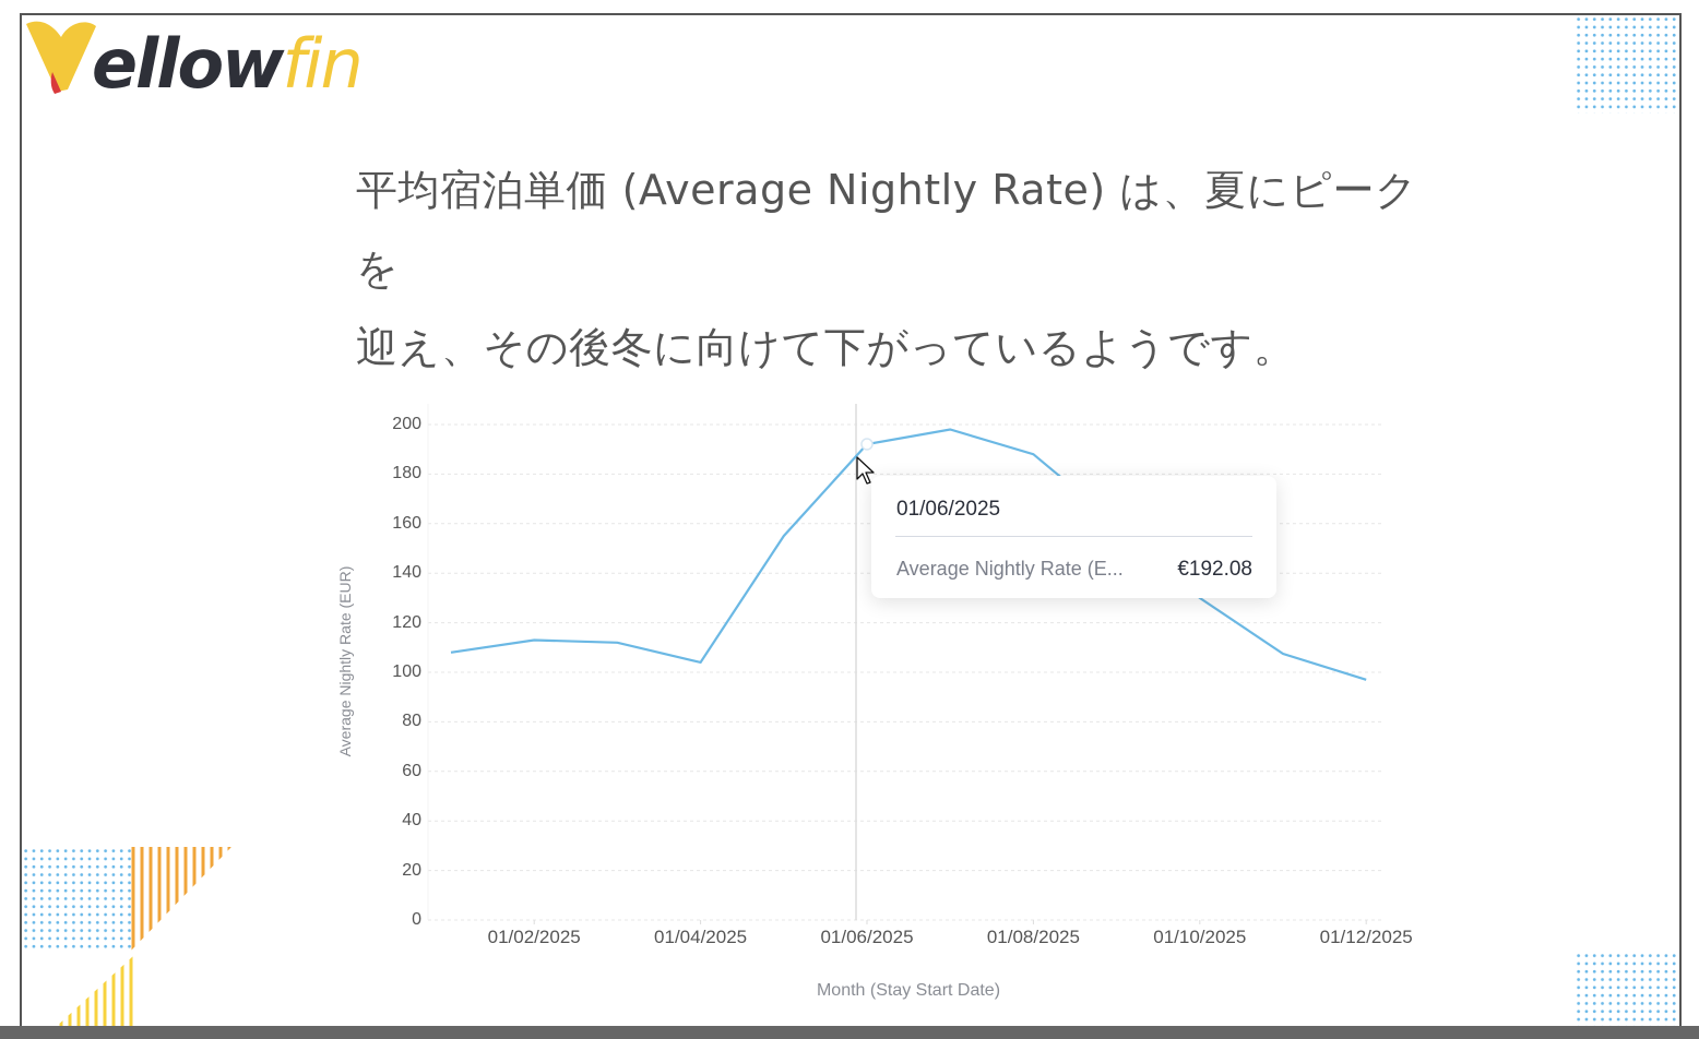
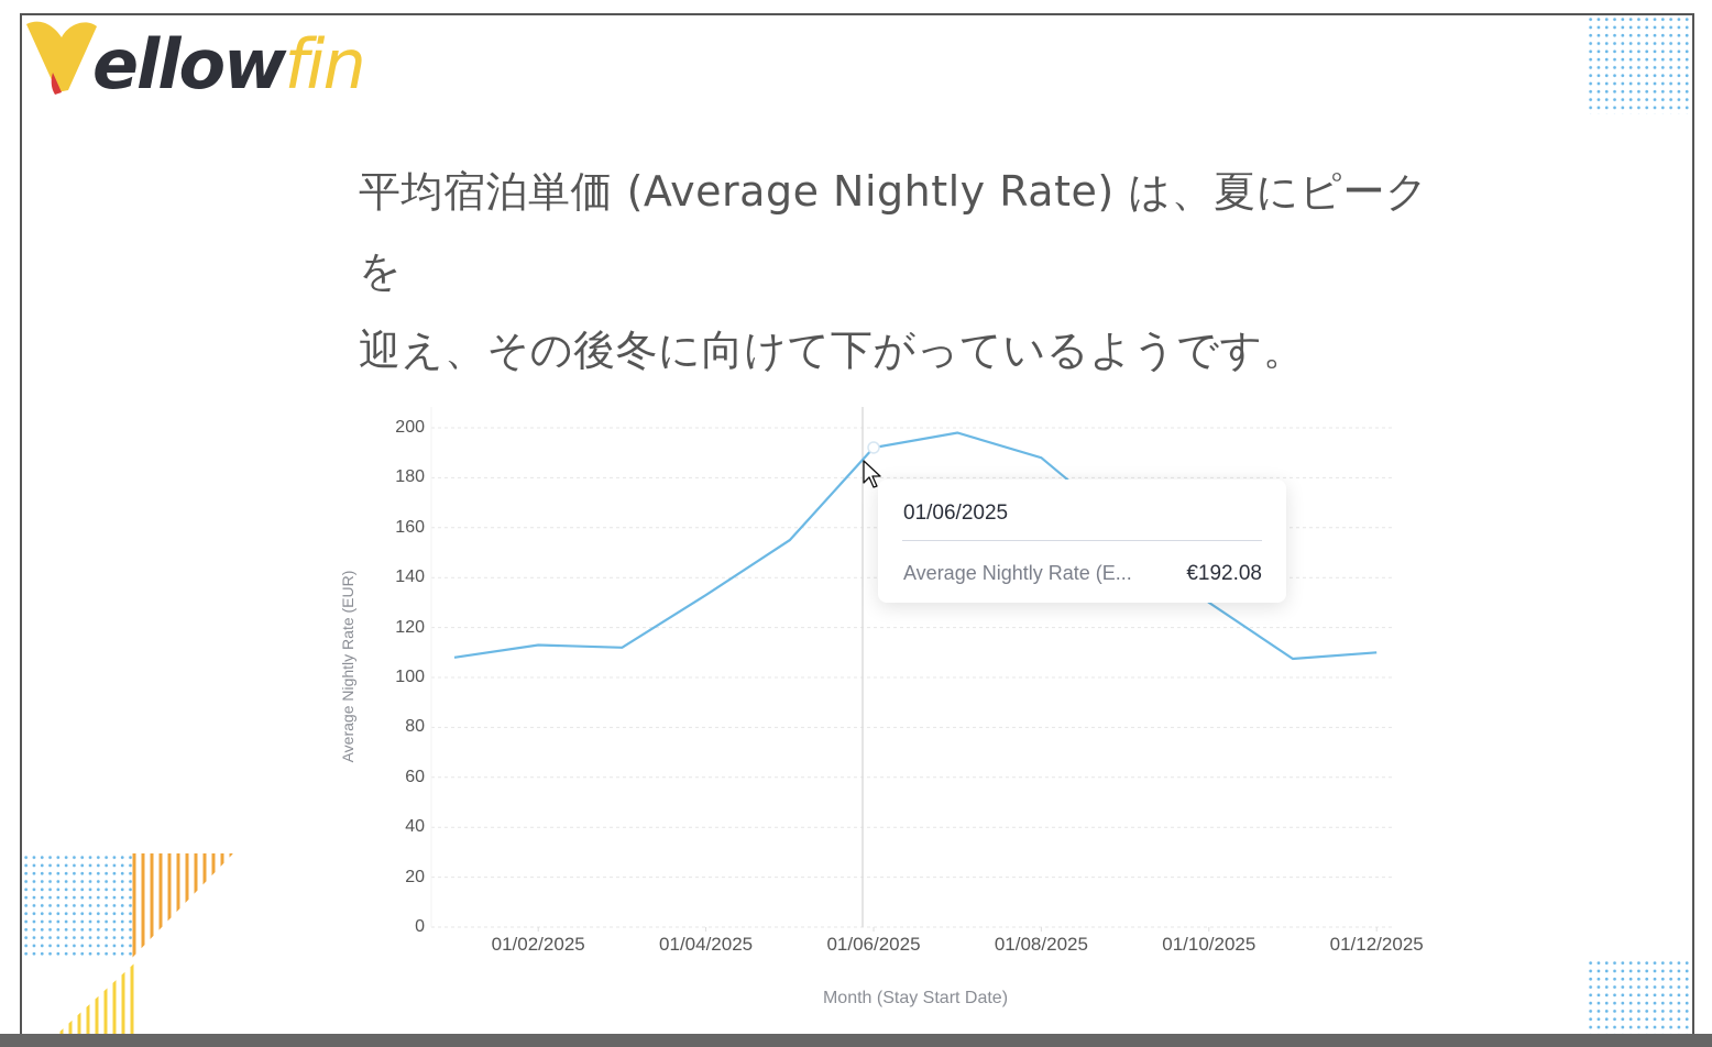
01/04/2025: 104 -> 133
01/12/2025: 97 -> 110
